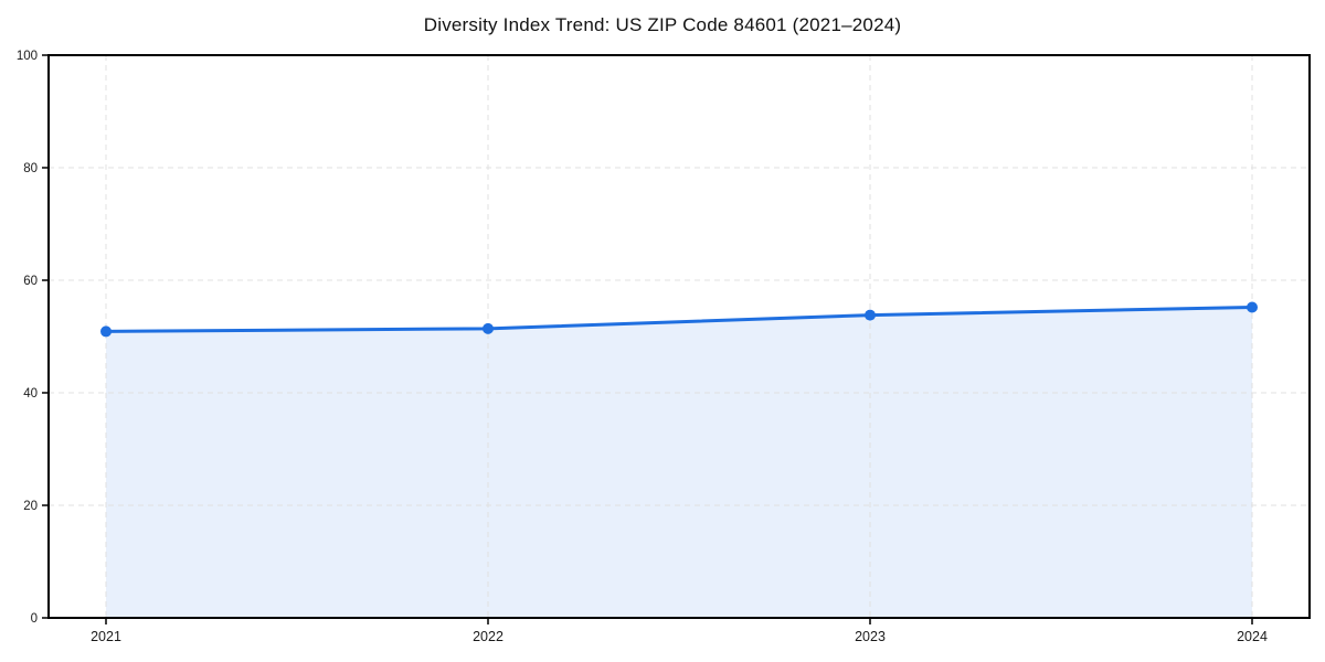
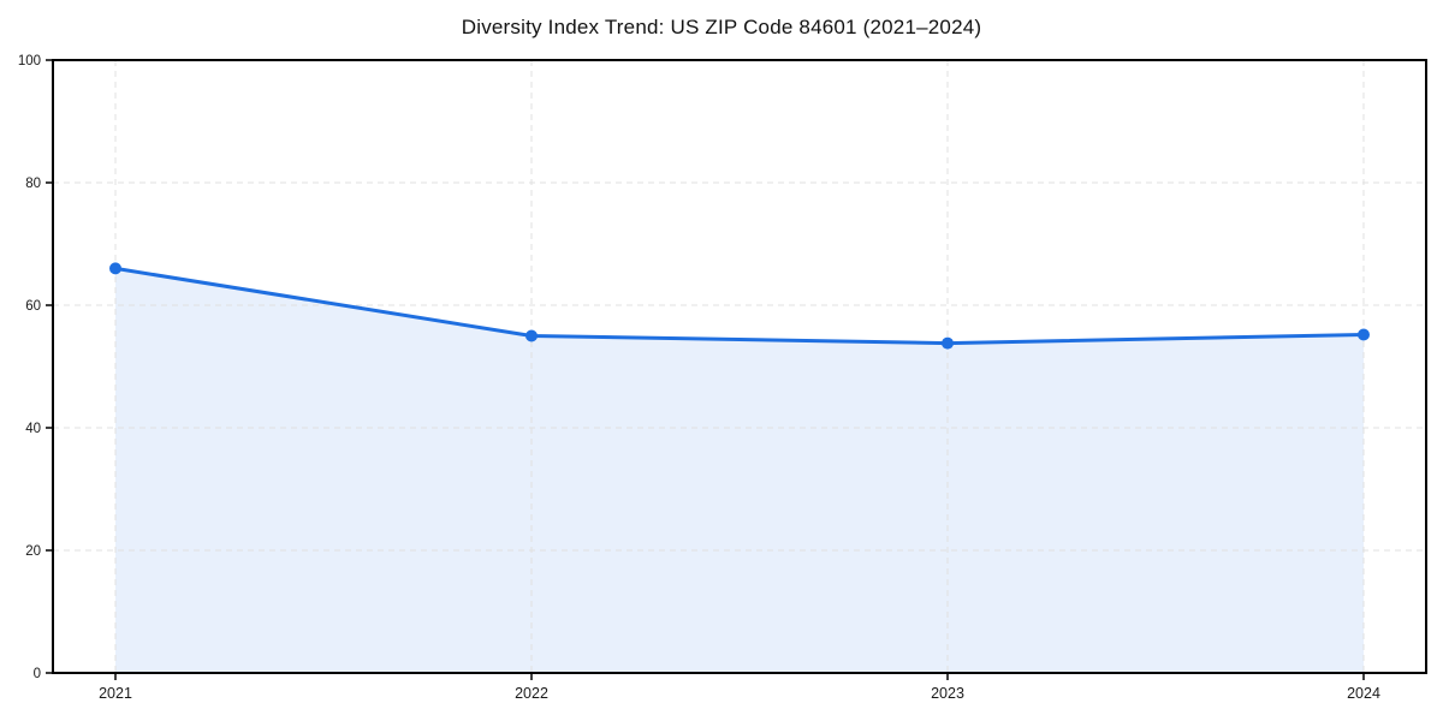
2021: 51 -> 66
2022: 51 -> 55
